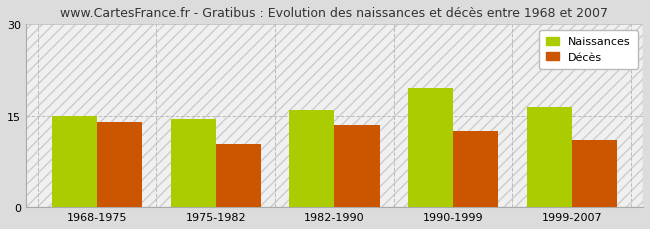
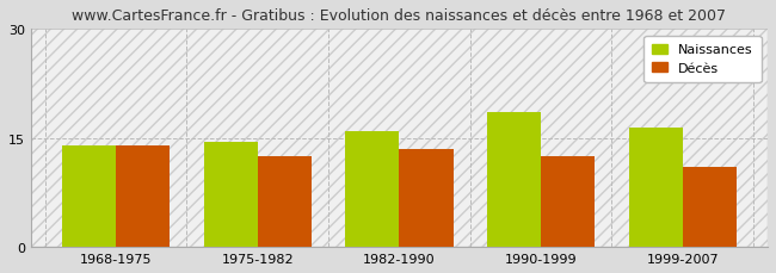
Naissances/1968-1975: 15.0 -> 14.0
Décès/1975-1982: 10.4 -> 12.5
Naissances/1990-1999: 19.6 -> 18.5
